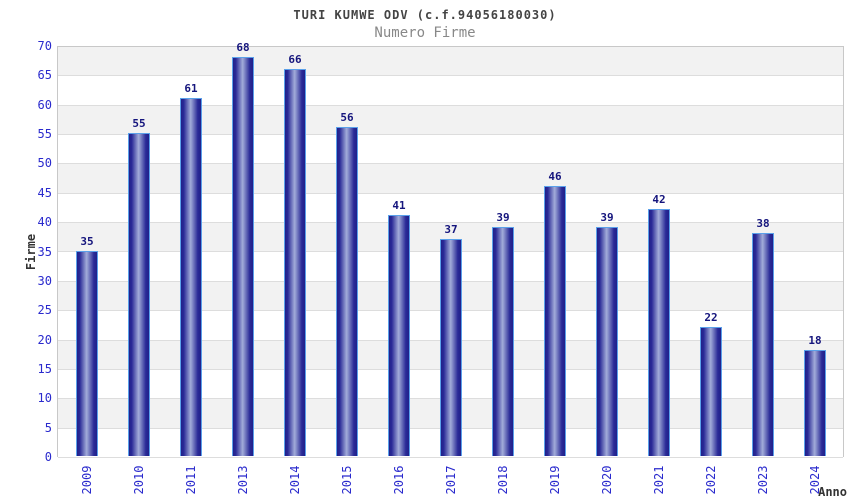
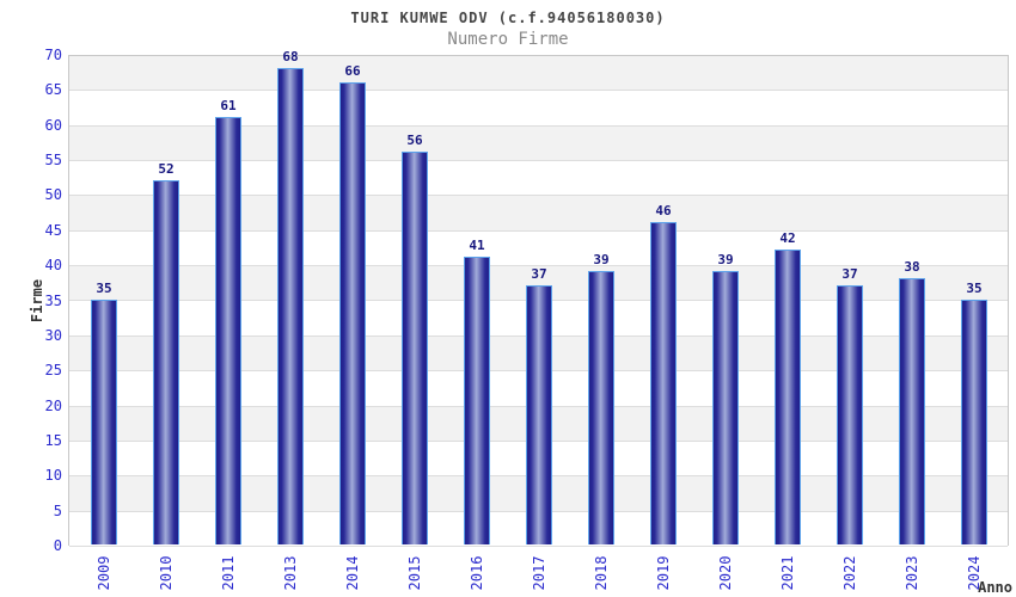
2010: 55 -> 52
2022: 22 -> 37
2024: 18 -> 35
